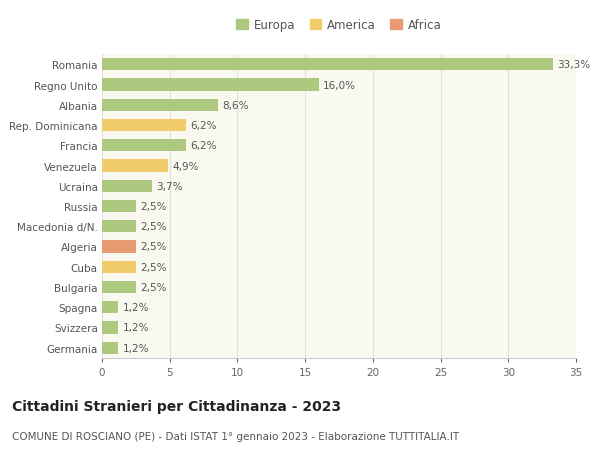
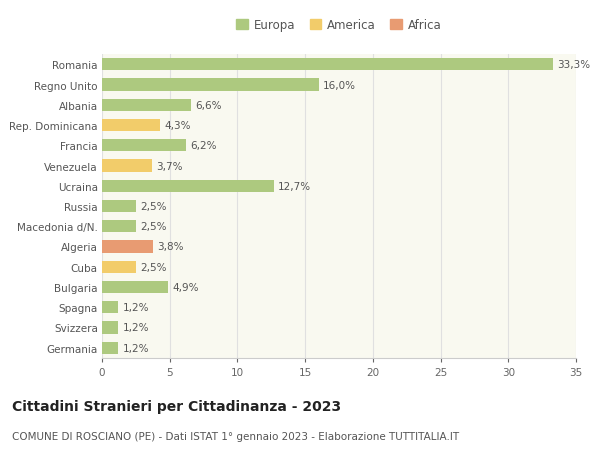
Albania: 8,6% -> 6,6%
Rep. Dominicana: 6,2% -> 4,3%
Venezuela: 4,9% -> 3,7%
Ucraina: 3,7% -> 12,7%
Algeria: 2,5% -> 3,8%
Bulgaria: 2,5% -> 4,9%
